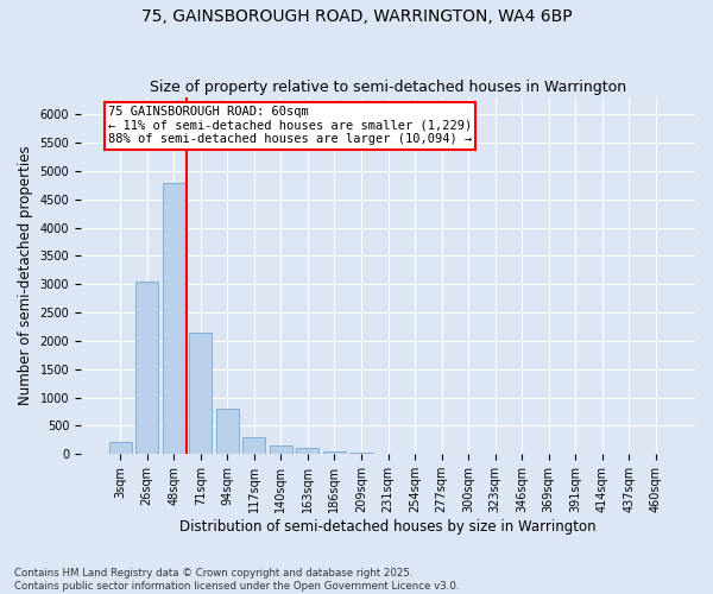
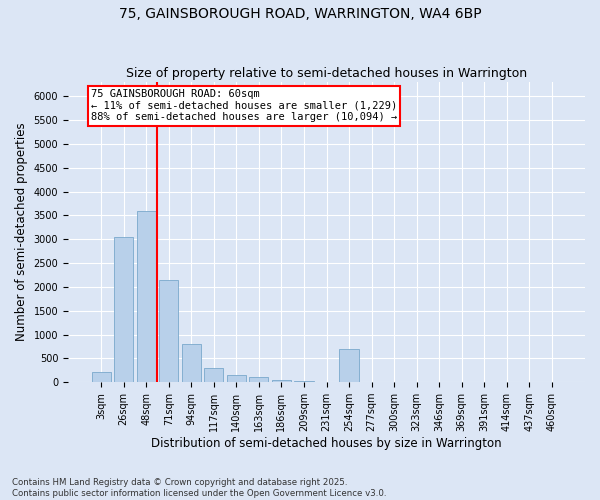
48sqm: 4800 -> 3600
254sqm: 0 -> 700
